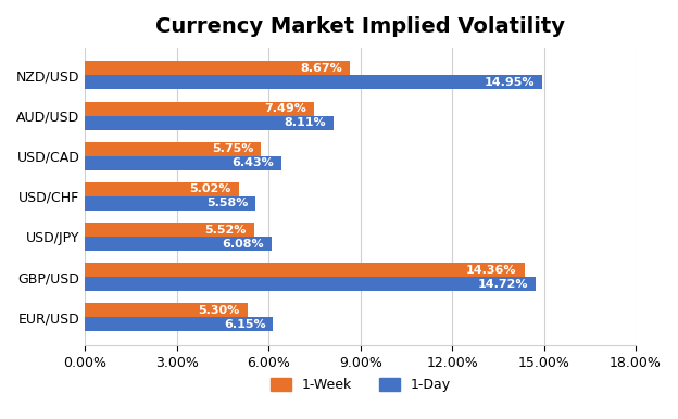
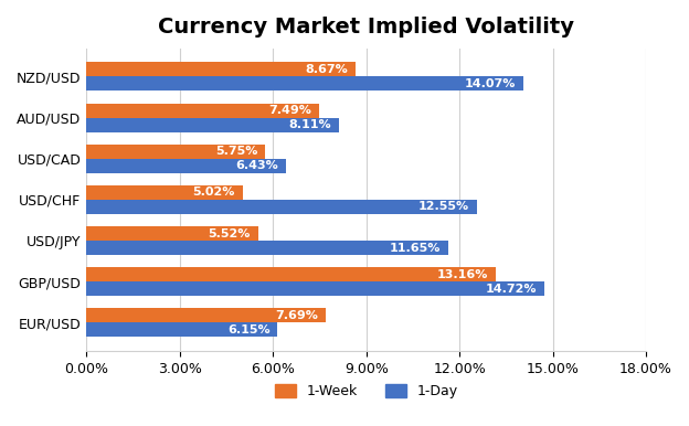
1-Day/NZD/USD: 14.95% -> 14.07%
1-Day/USD/CHF: 5.58% -> 12.55%
1-Day/USD/JPY: 6.08% -> 11.65%
1-Week/GBP/USD: 14.36% -> 13.16%
1-Week/EUR/USD: 5.30% -> 7.69%
